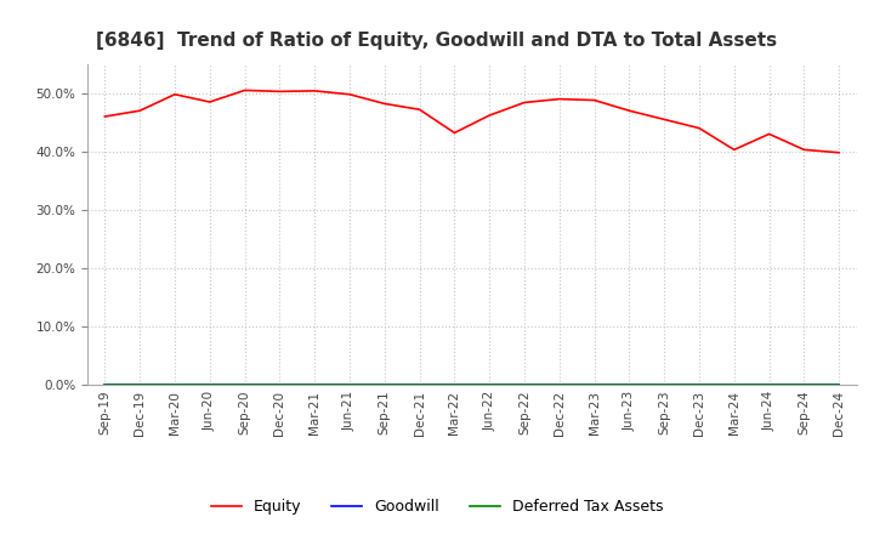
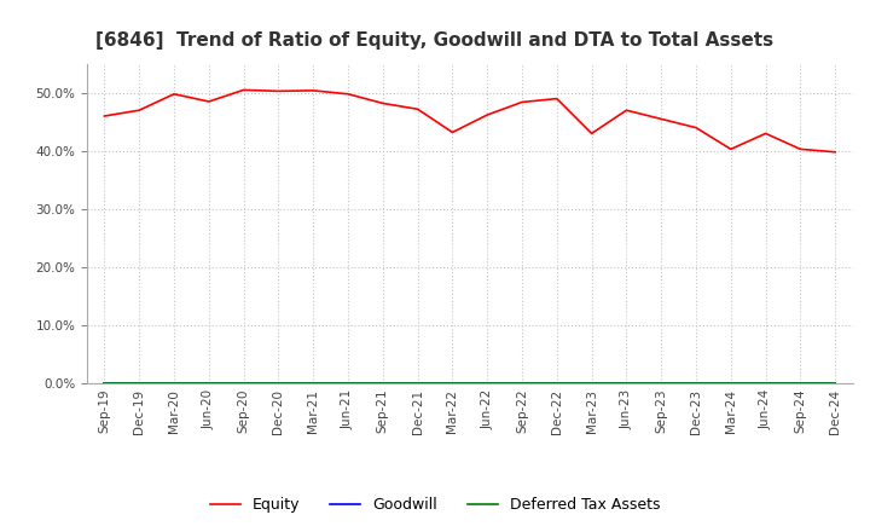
Equity/Mar-23: 48.8% -> 43.0%
